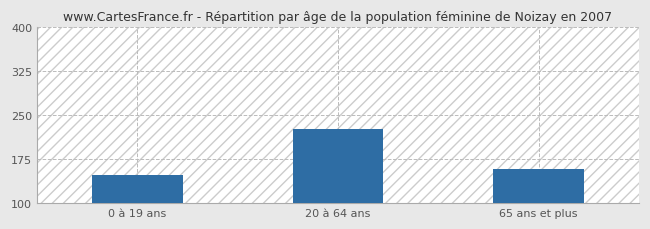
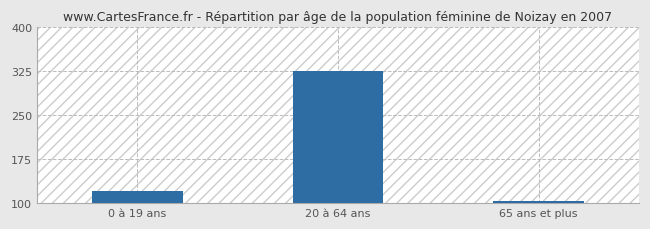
0 à 19 ans: 148 -> 120
20 à 64 ans: 226 -> 325
65 ans et plus: 158 -> 104
